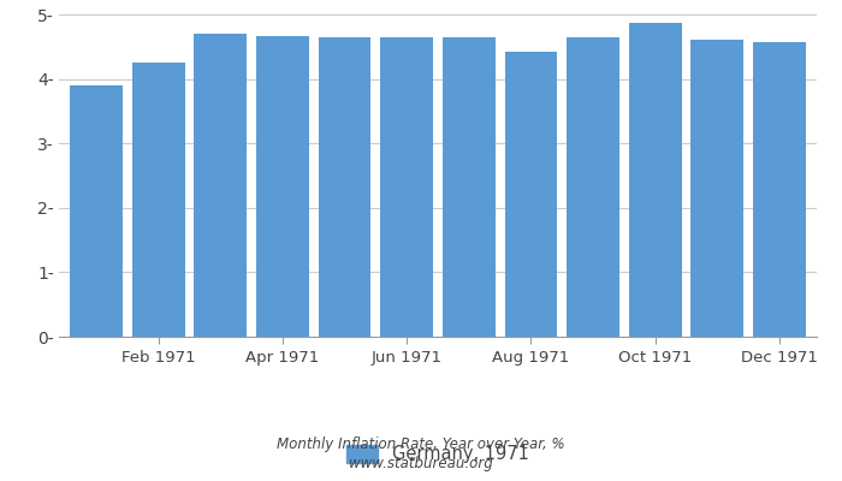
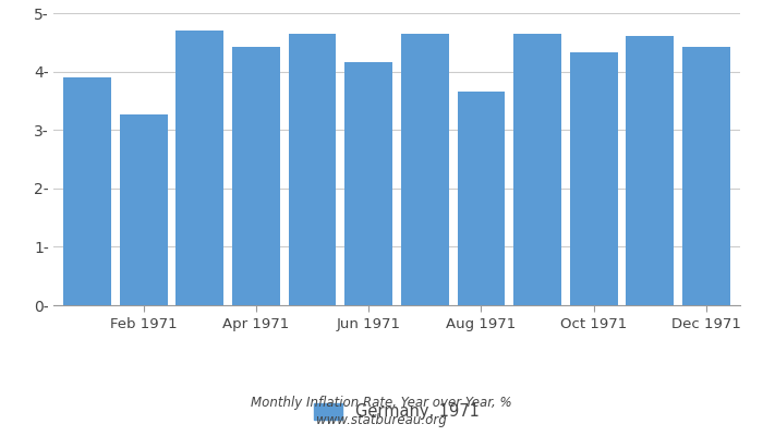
Feb 1971: 4.25- -> 3.26-
Apr 1971: 4.67- -> 4.42-
Jun 1971: 4.65- -> 4.16-
Aug 1971: 4.43- -> 3.66-
Oct 1971: 4.87- -> 4.32-
Dec 1971: 4.58- -> 4.42-
